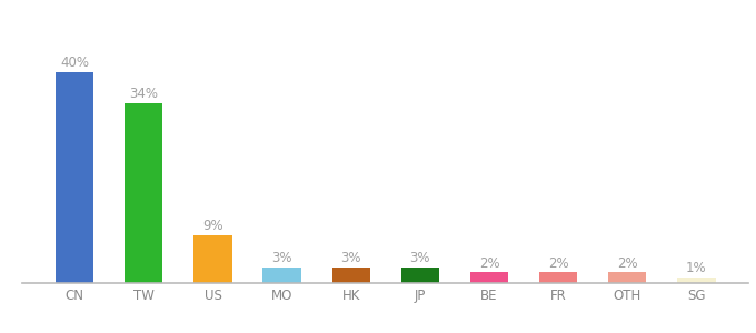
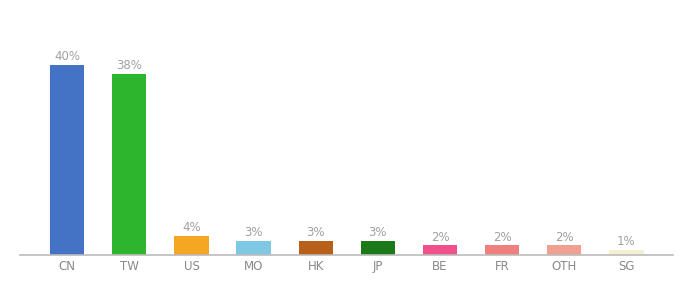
TW: 34% -> 38%
US: 9% -> 4%
